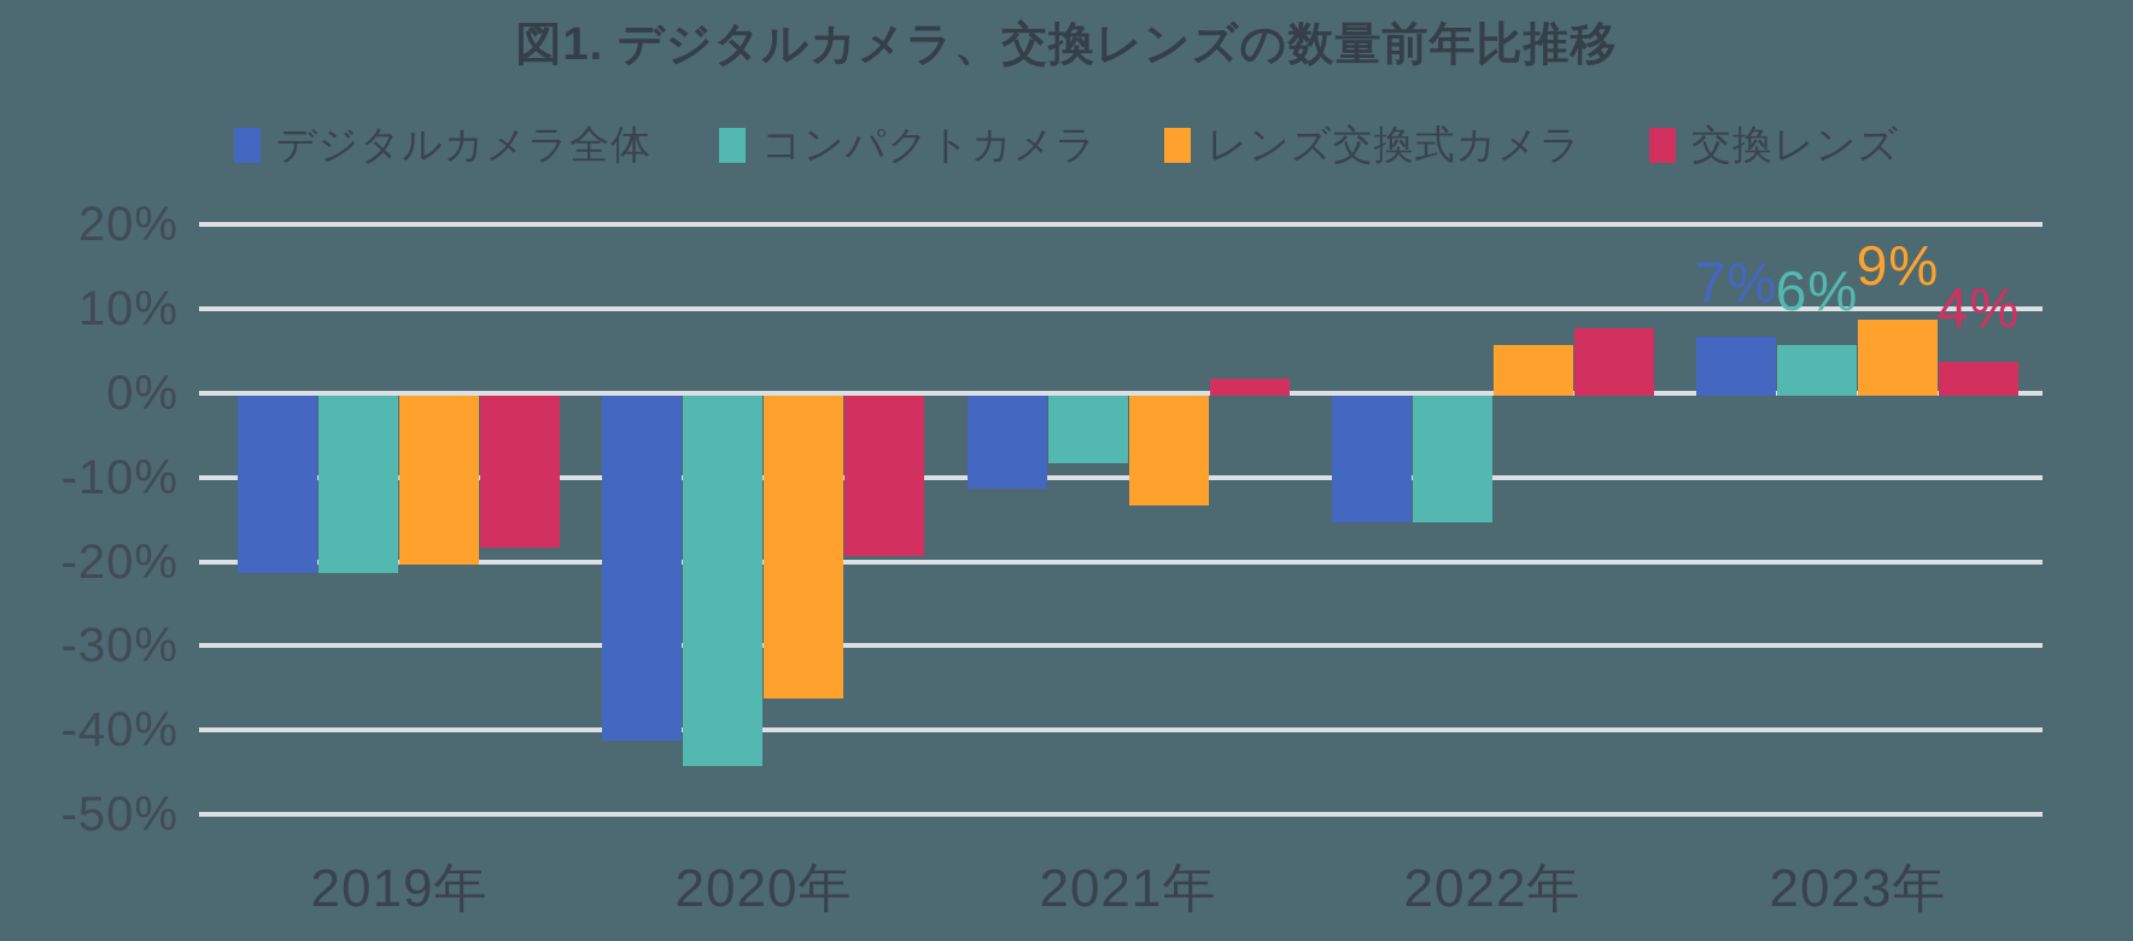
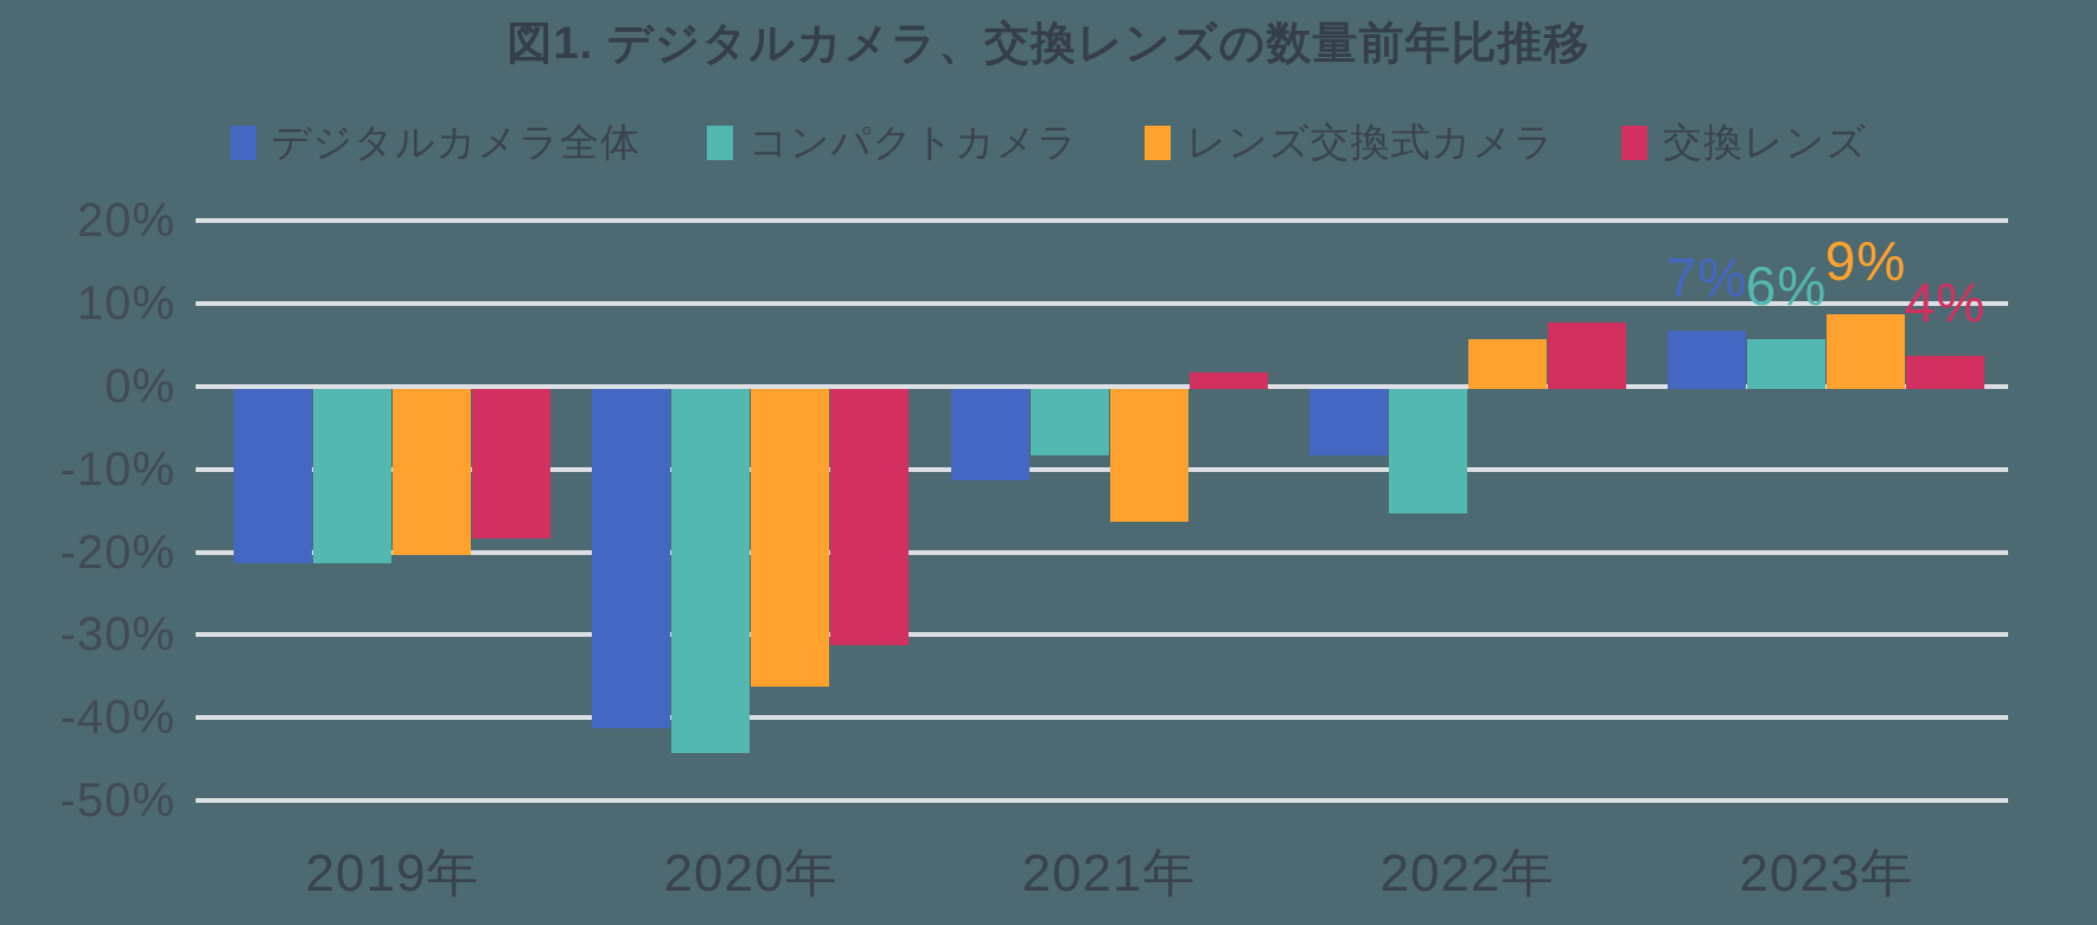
交換レンズ/2020年: -19% -> -31%
レンズ交換式カメラ/2021年: -13% -> -16%
デジタルカメラ全体/2022年: -15% -> -8%
